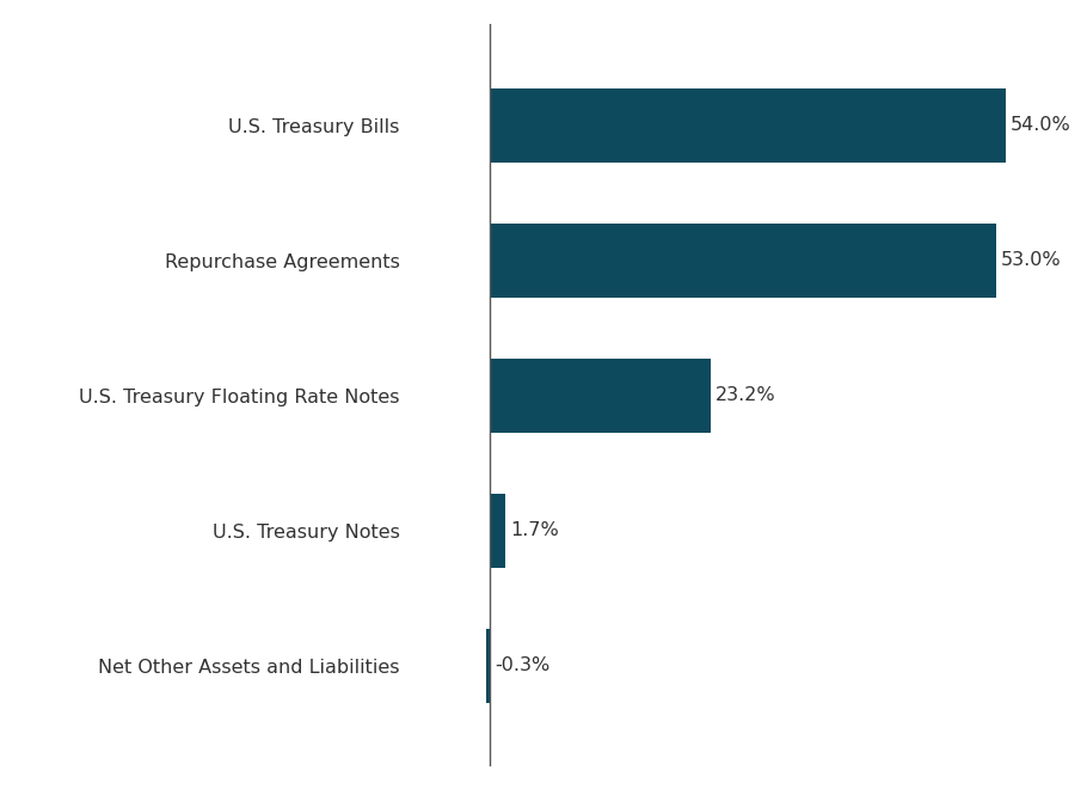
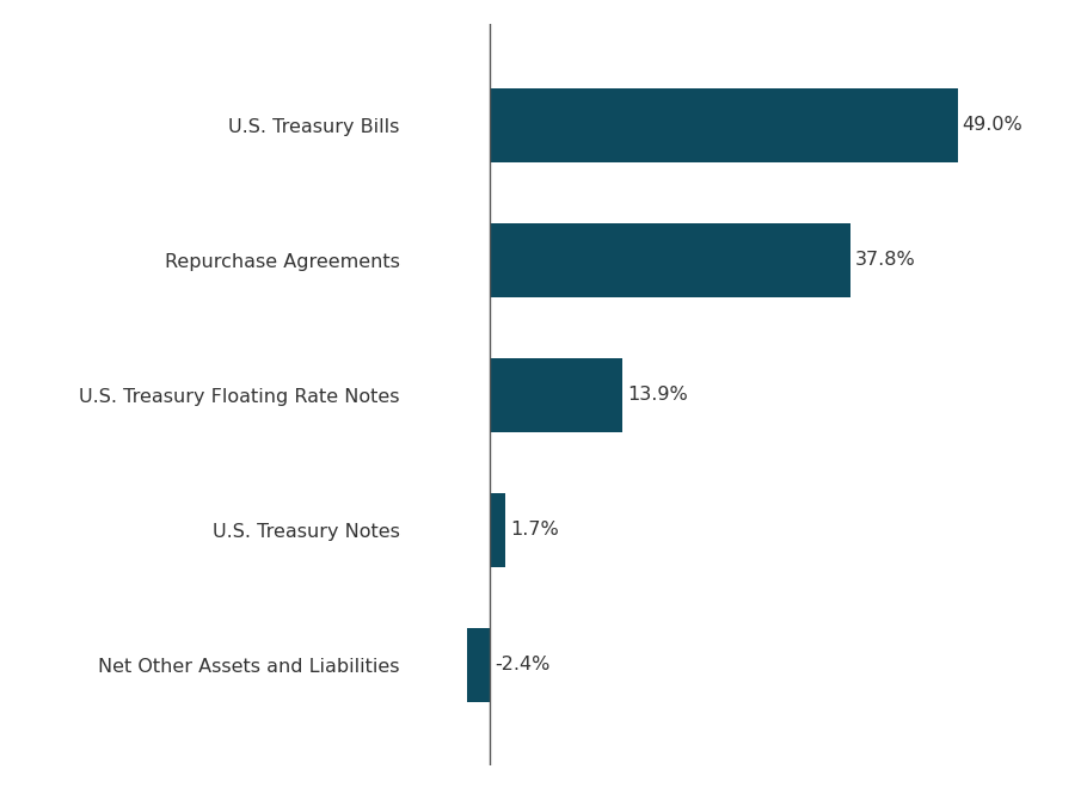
U.S. Treasury Bills: 54.0% -> 49.0%
Repurchase Agreements: 53.0% -> 37.8%
U.S. Treasury Floating Rate Notes: 23.2% -> 13.9%
Net Other Assets and Liabilities: -0.3% -> -2.4%
